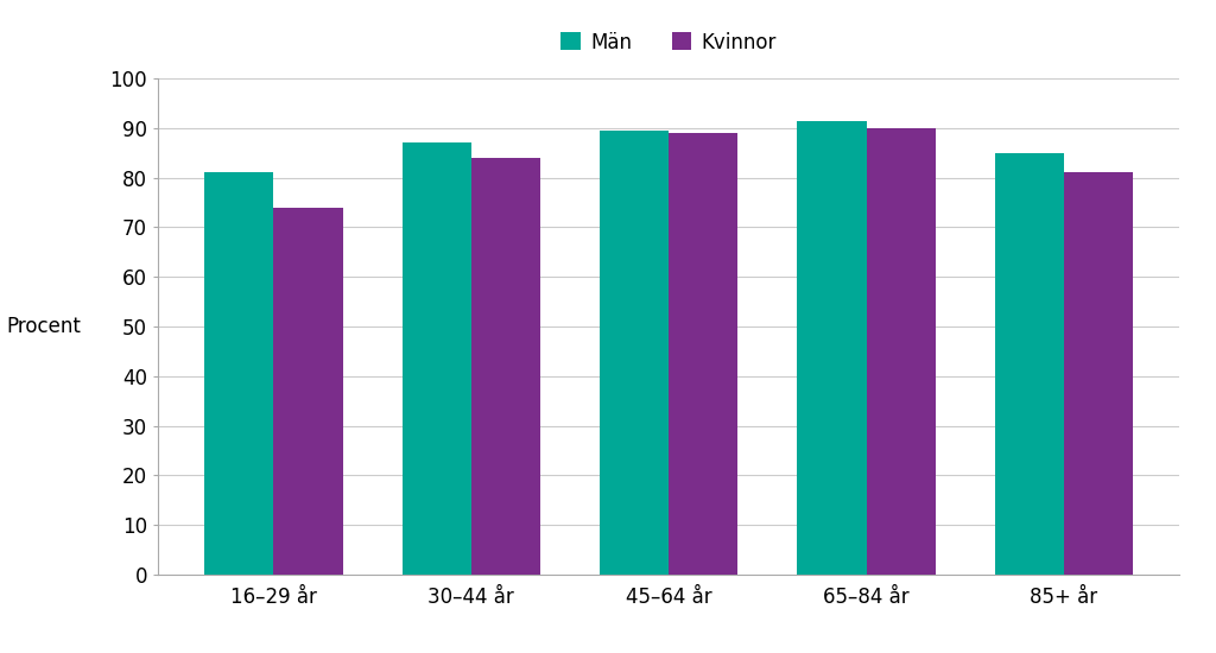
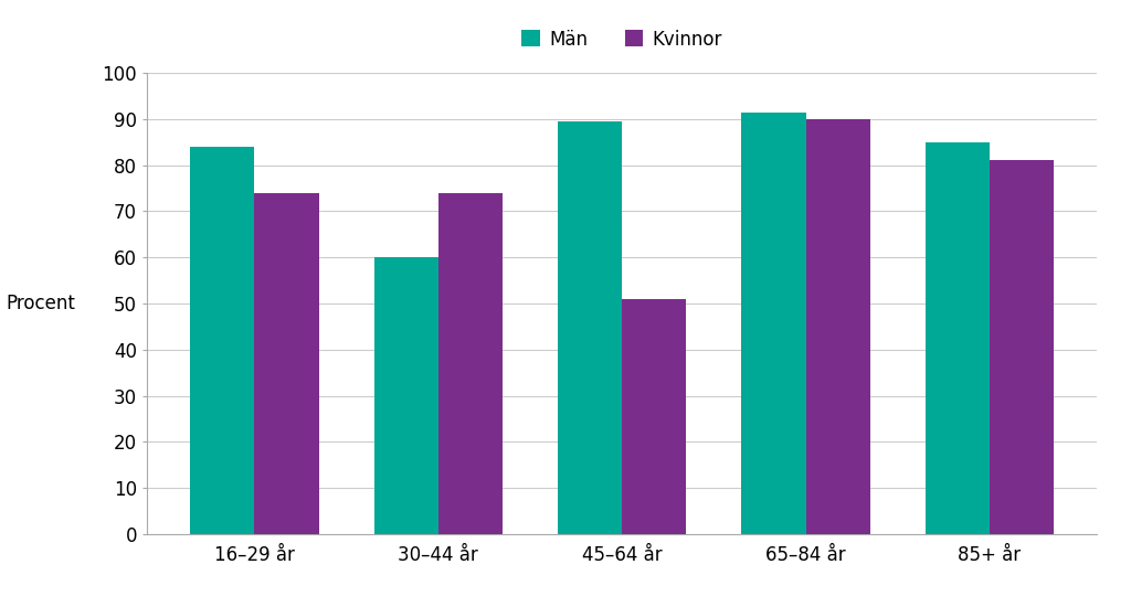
Män/16–29 år: 81.0 -> 84.0
Män/30–44 år: 87.0 -> 60.0
Kvinnor/30–44 år: 84 -> 74
Kvinnor/45–64 år: 89 -> 51
